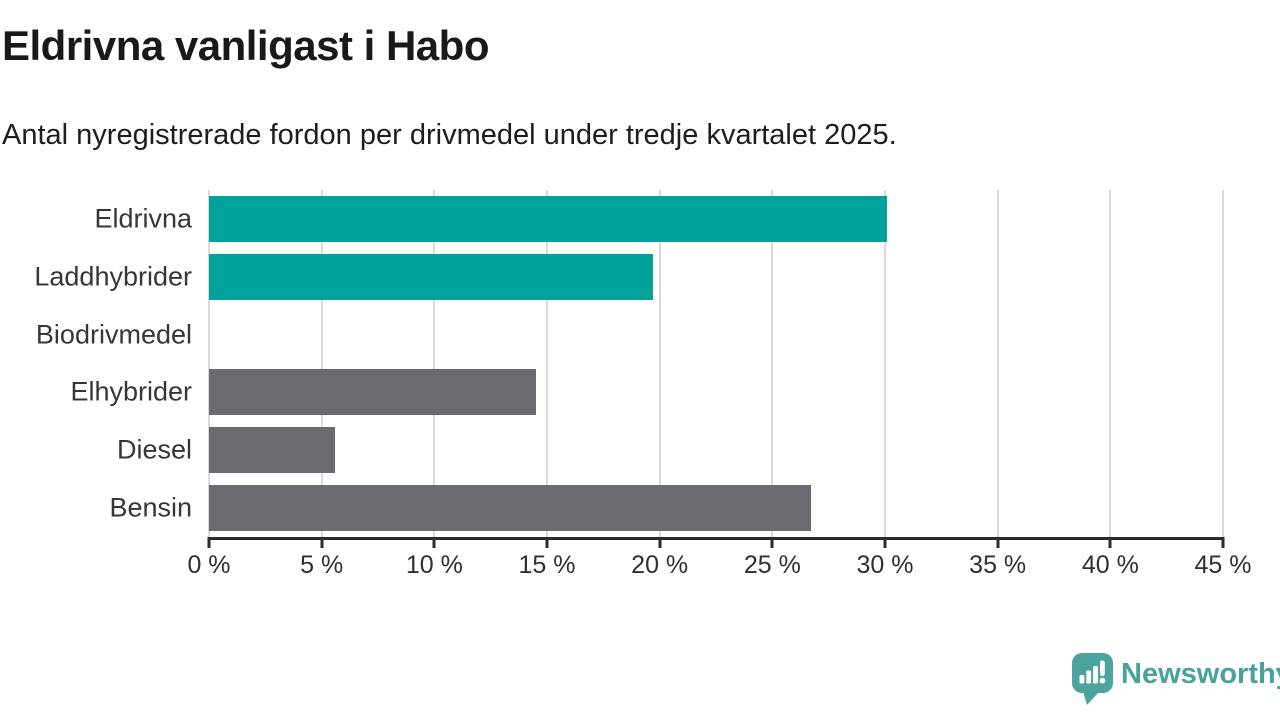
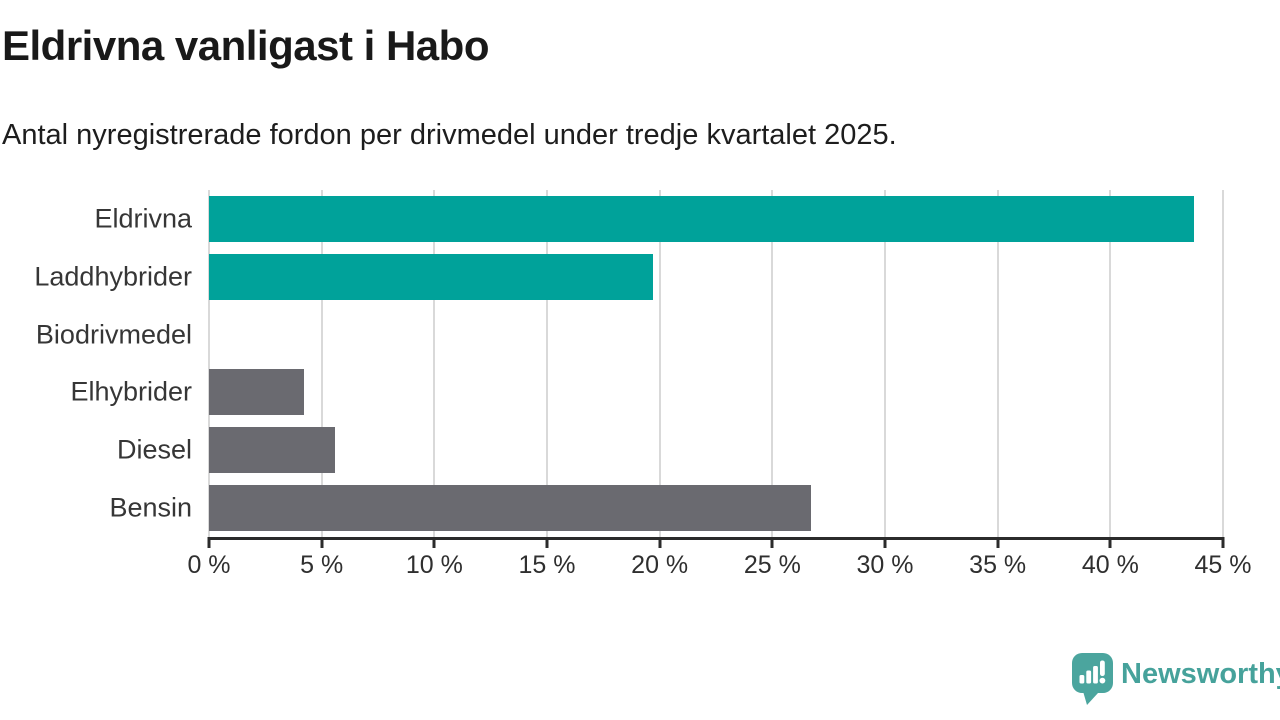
Eldrivna: 30.1% -> 43.7%
Elhybrider: 14.5% -> 4.2%
